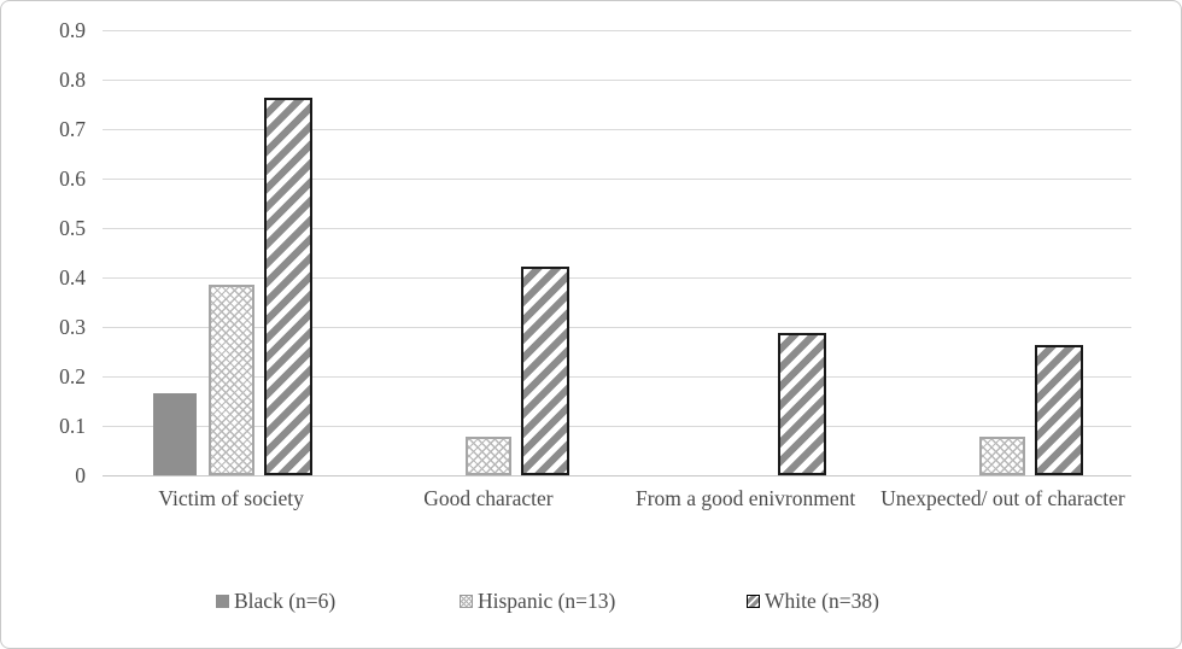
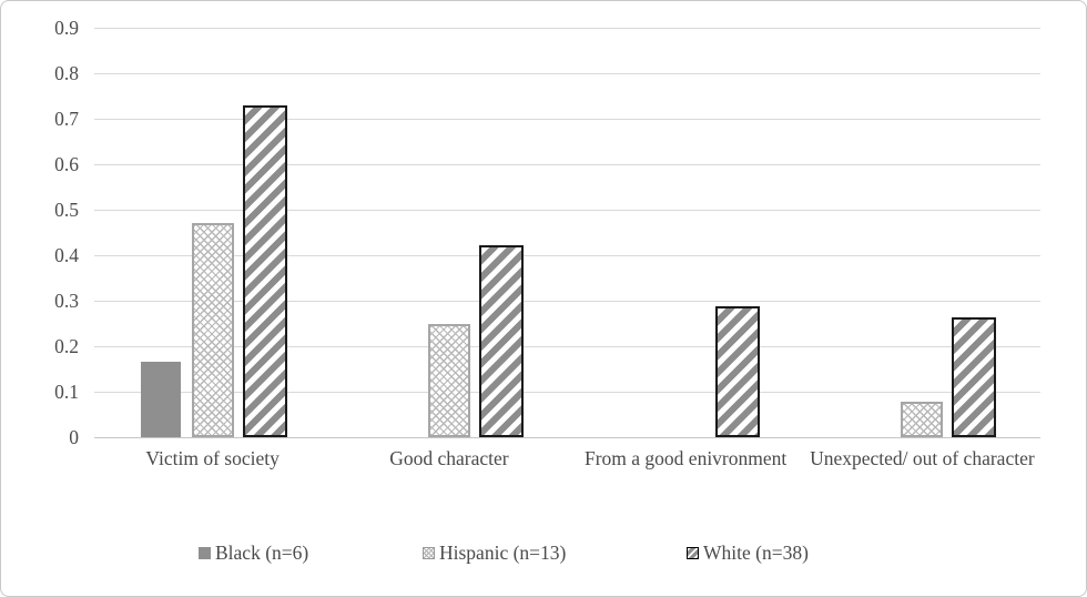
Hispanic (n=13)/Victim of society: 0.39 -> 0.47
White (n=38)/Victim of society: 0.76 -> 0.73
Hispanic (n=13)/Good character: 0.08 -> 0.25
